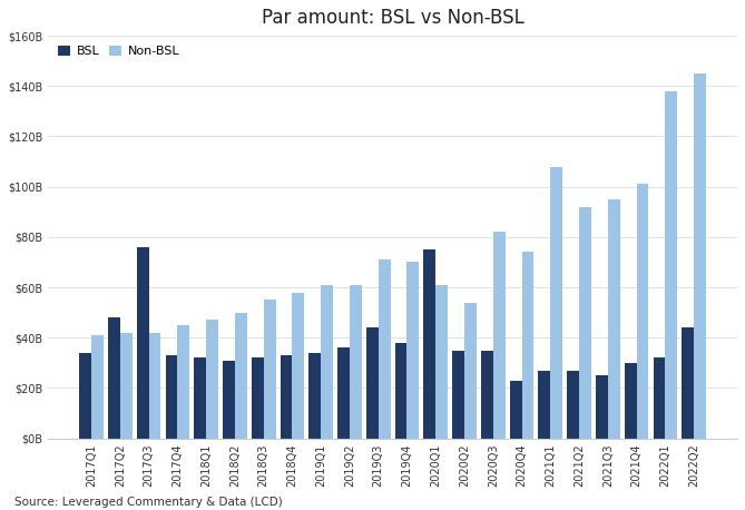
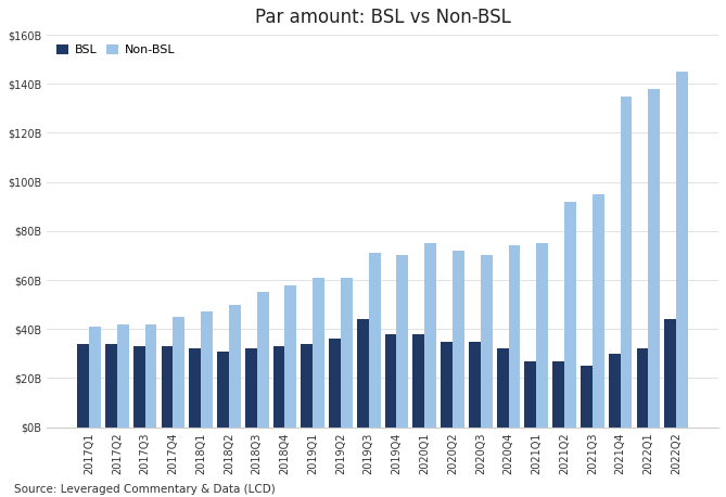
BSL/2017Q2: $48B -> $34B
BSL/2017Q3: $76B -> $33B
BSL/2020Q1: $75B -> $38B
Non-BSL/2020Q1: $61B -> $75B
Non-BSL/2020Q2: $54B -> $72B
Non-BSL/2020Q3: $82B -> $70B
BSL/2020Q4: $23B -> $32B
Non-BSL/2021Q1: $108B -> $75B
Non-BSL/2021Q4: $101B -> $135B
